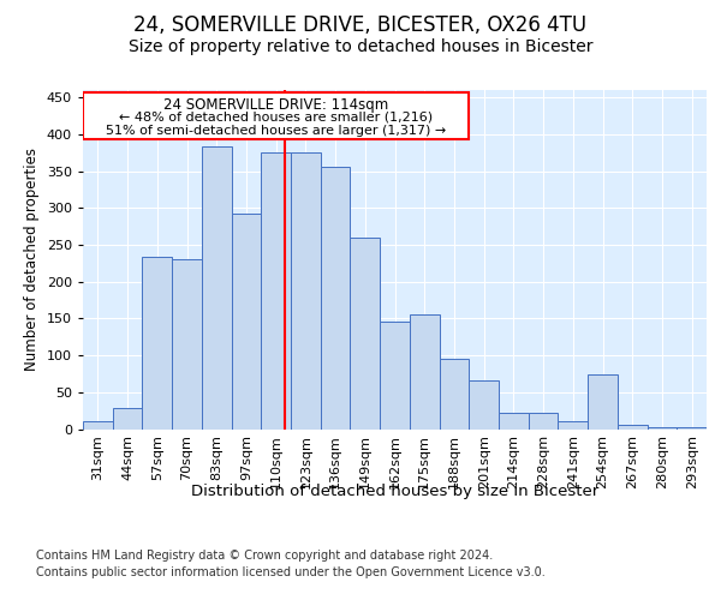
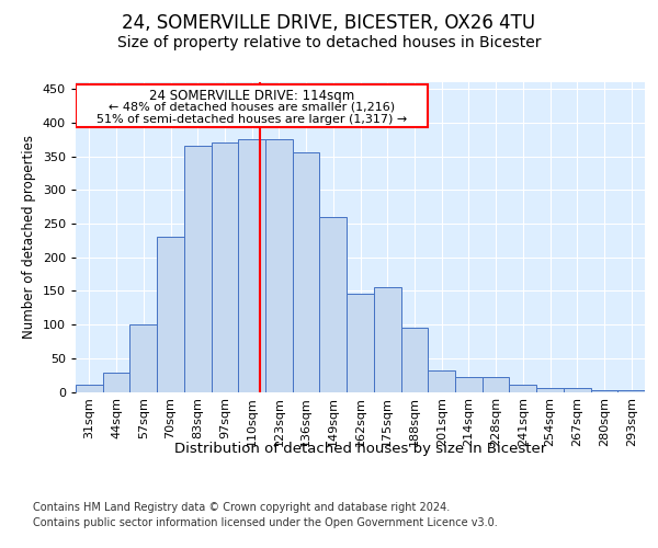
57sqm: 234 -> 100
83sqm: 384 -> 365
97sqm: 292 -> 370
201sqm: 66 -> 32
254sqm: 74 -> 5
